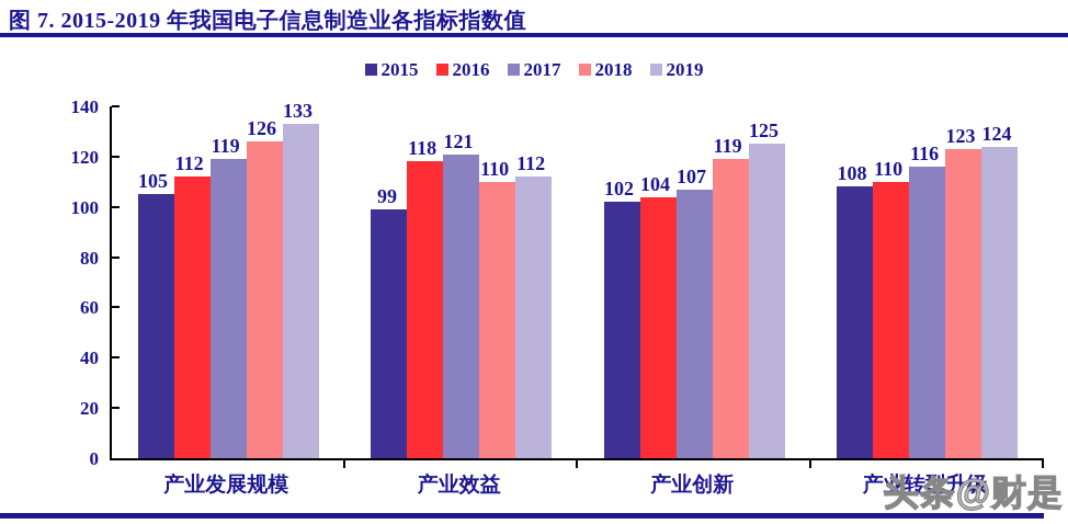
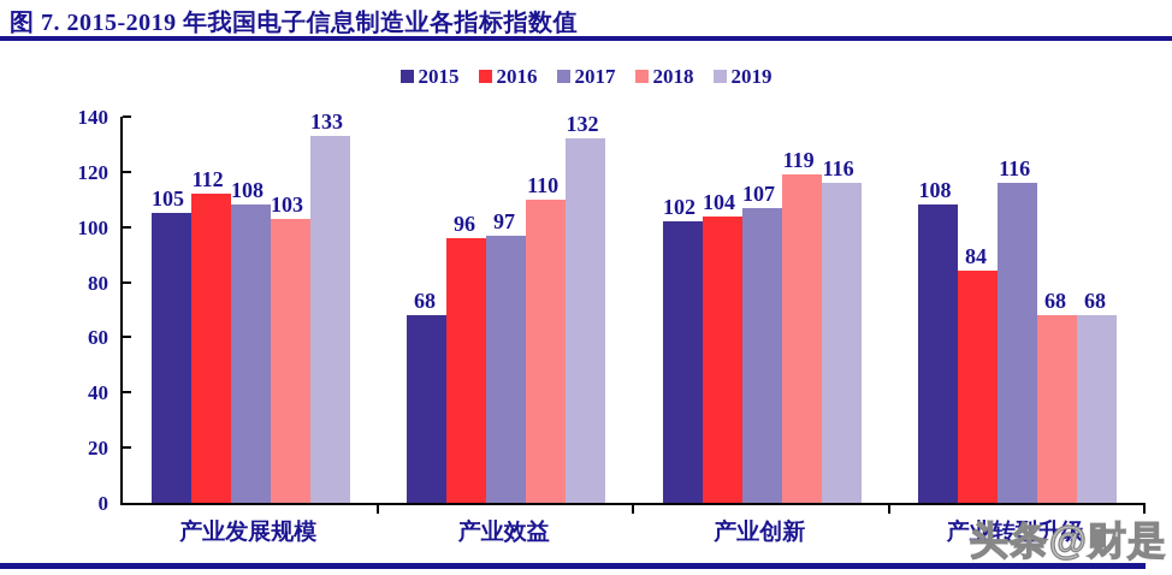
2017/产业发展规模: 119 -> 108
2018/产业发展规模: 126 -> 103
2015/产业效益: 99 -> 68
2016/产业效益: 118 -> 96
2017/产业效益: 121 -> 97
2019/产业效益: 112 -> 132
2019/产业创新: 125 -> 116
2016/产业转型升级: 110 -> 84
2018/产业转型升级: 123 -> 68
2019/产业转型升级: 124 -> 68
